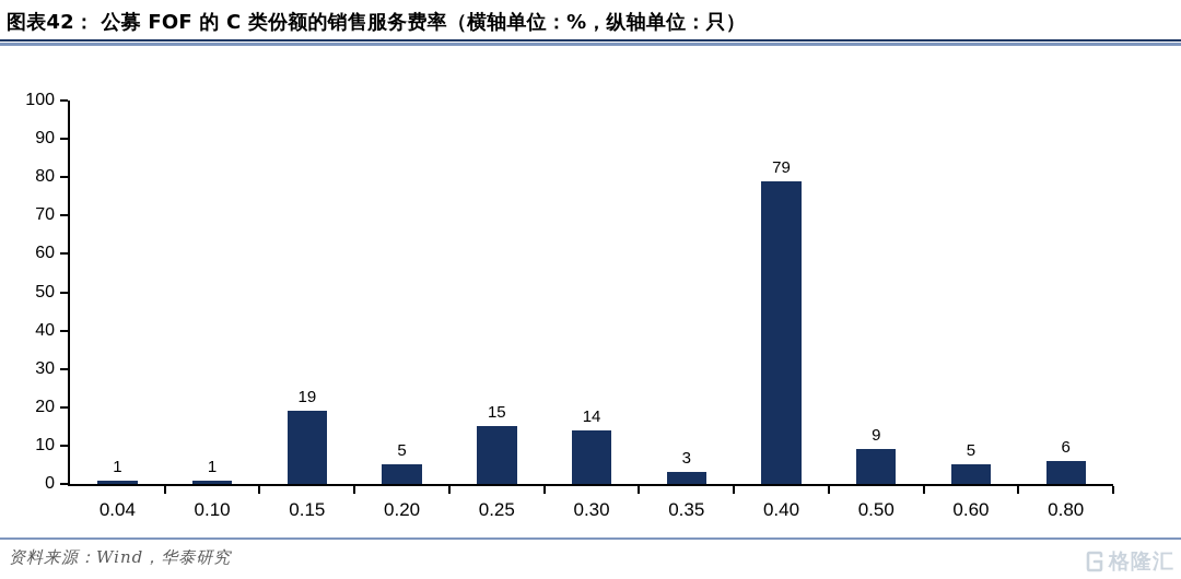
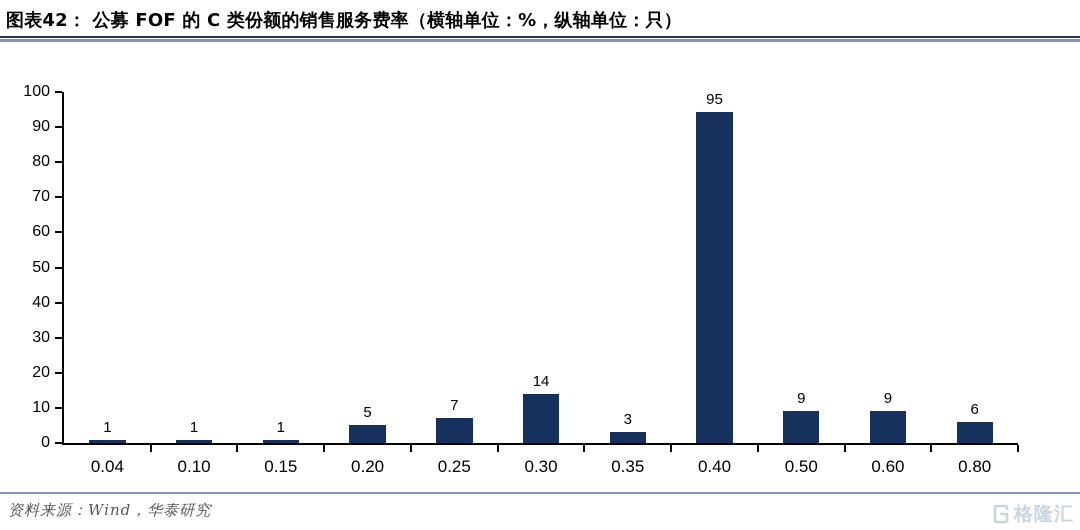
0.15: 19 -> 1
0.25: 15 -> 7
0.40: 79 -> 95
0.60: 5 -> 9
